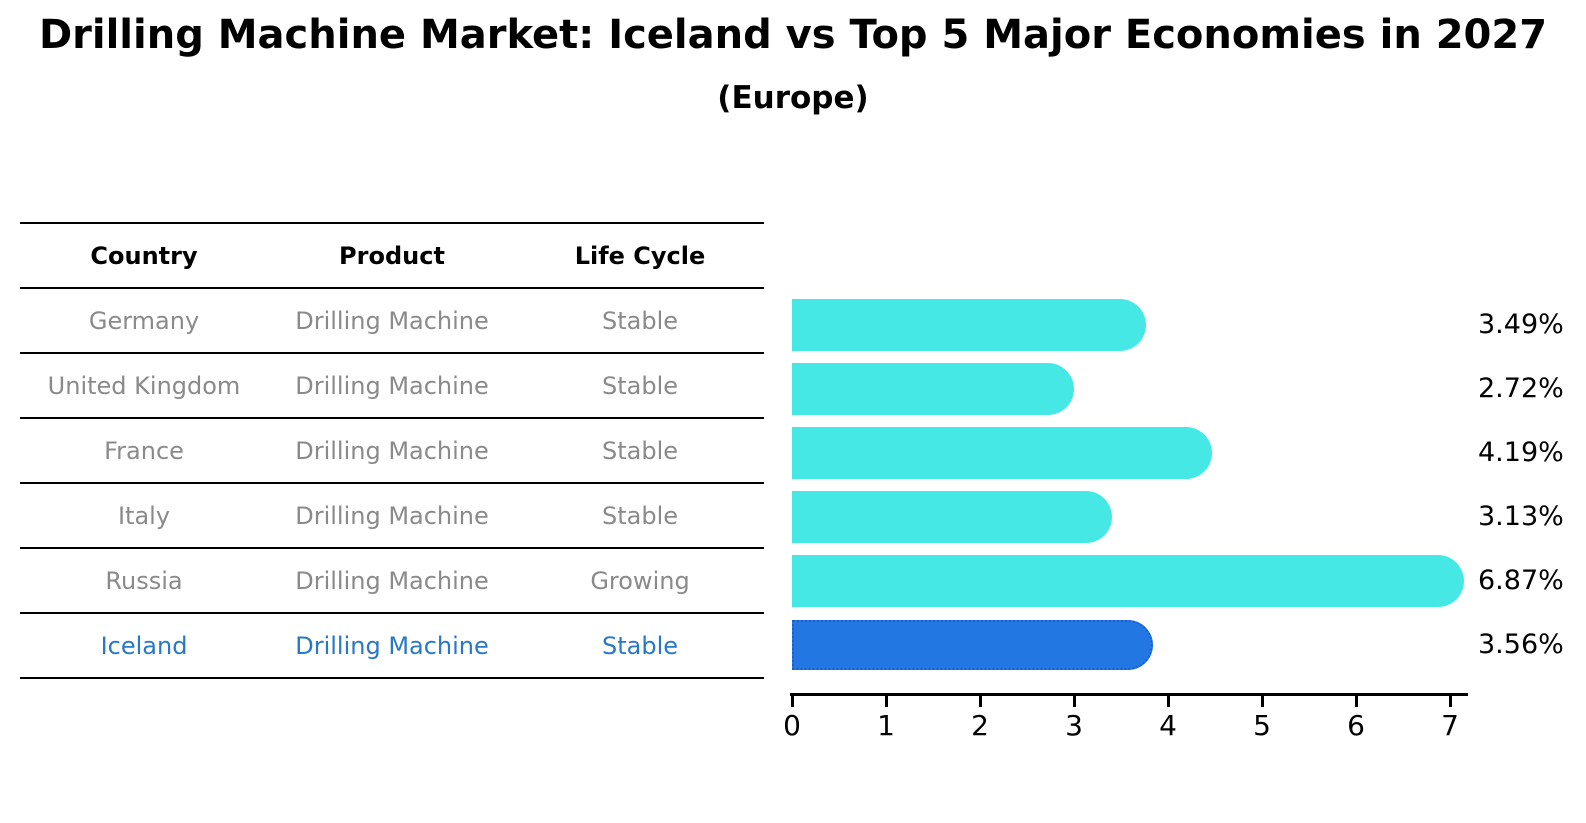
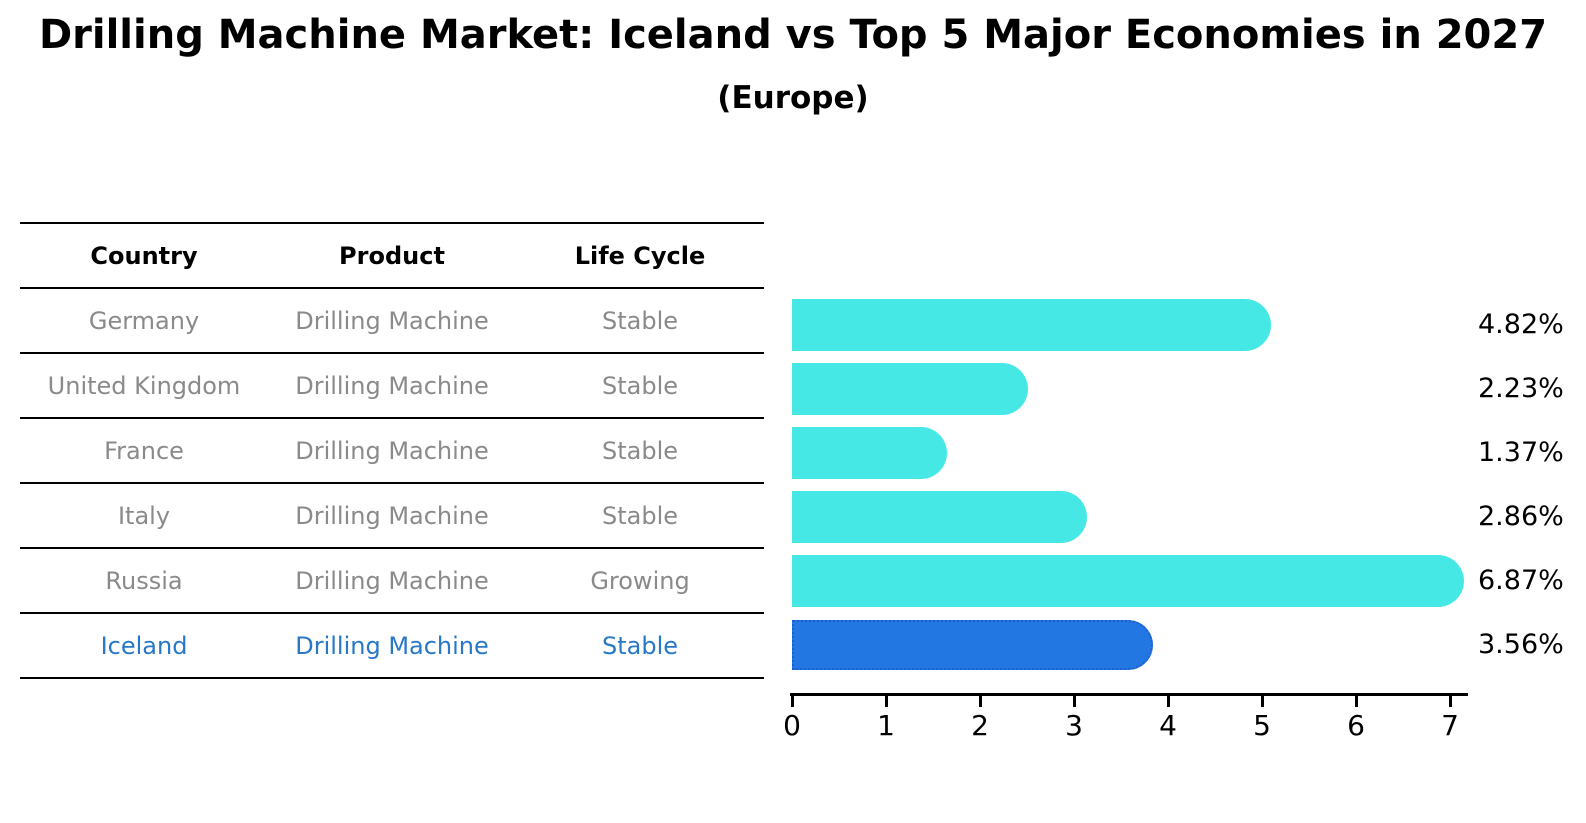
Germany: 3.49% -> 4.82%
United Kingdom: 2.72% -> 2.23%
France: 4.19% -> 1.37%
Italy: 3.13% -> 2.86%
